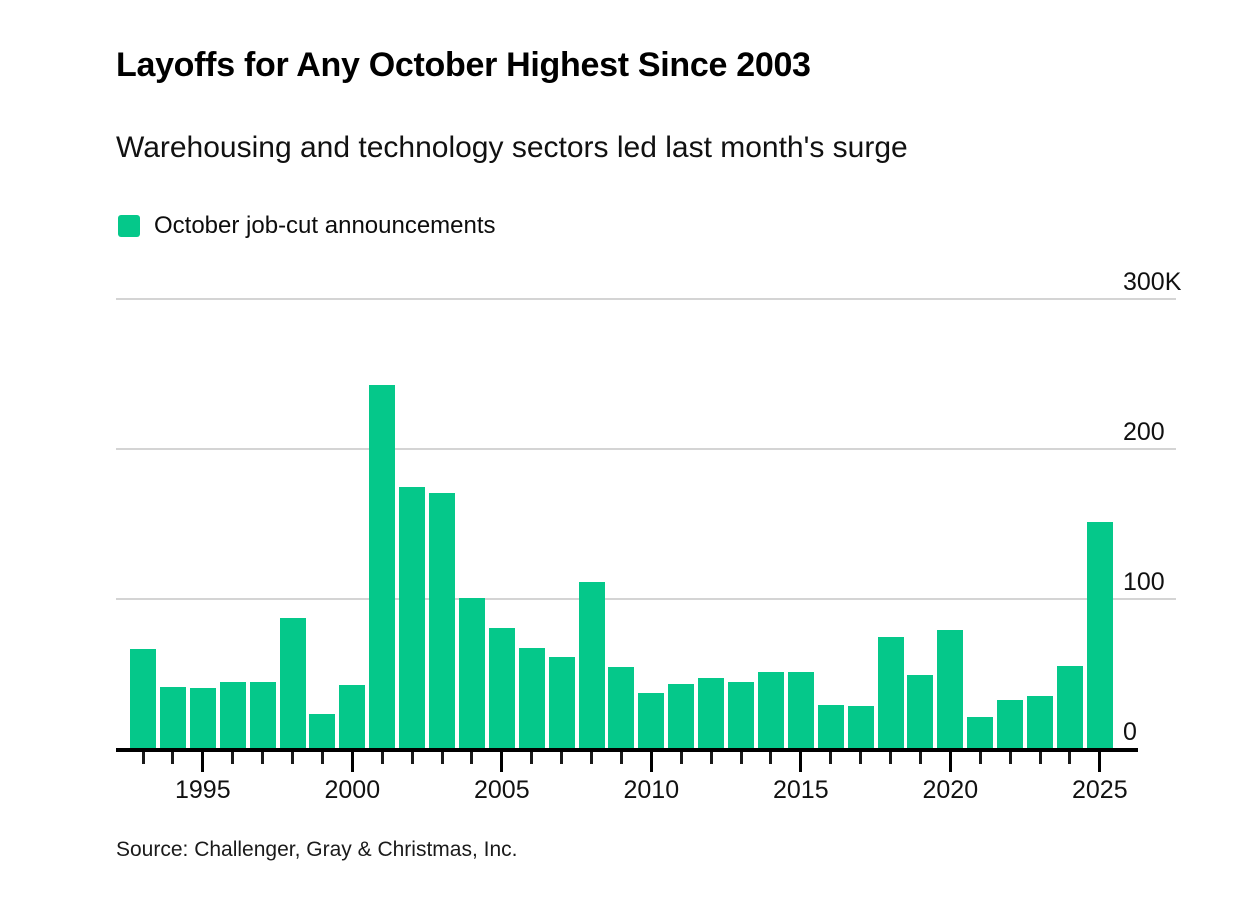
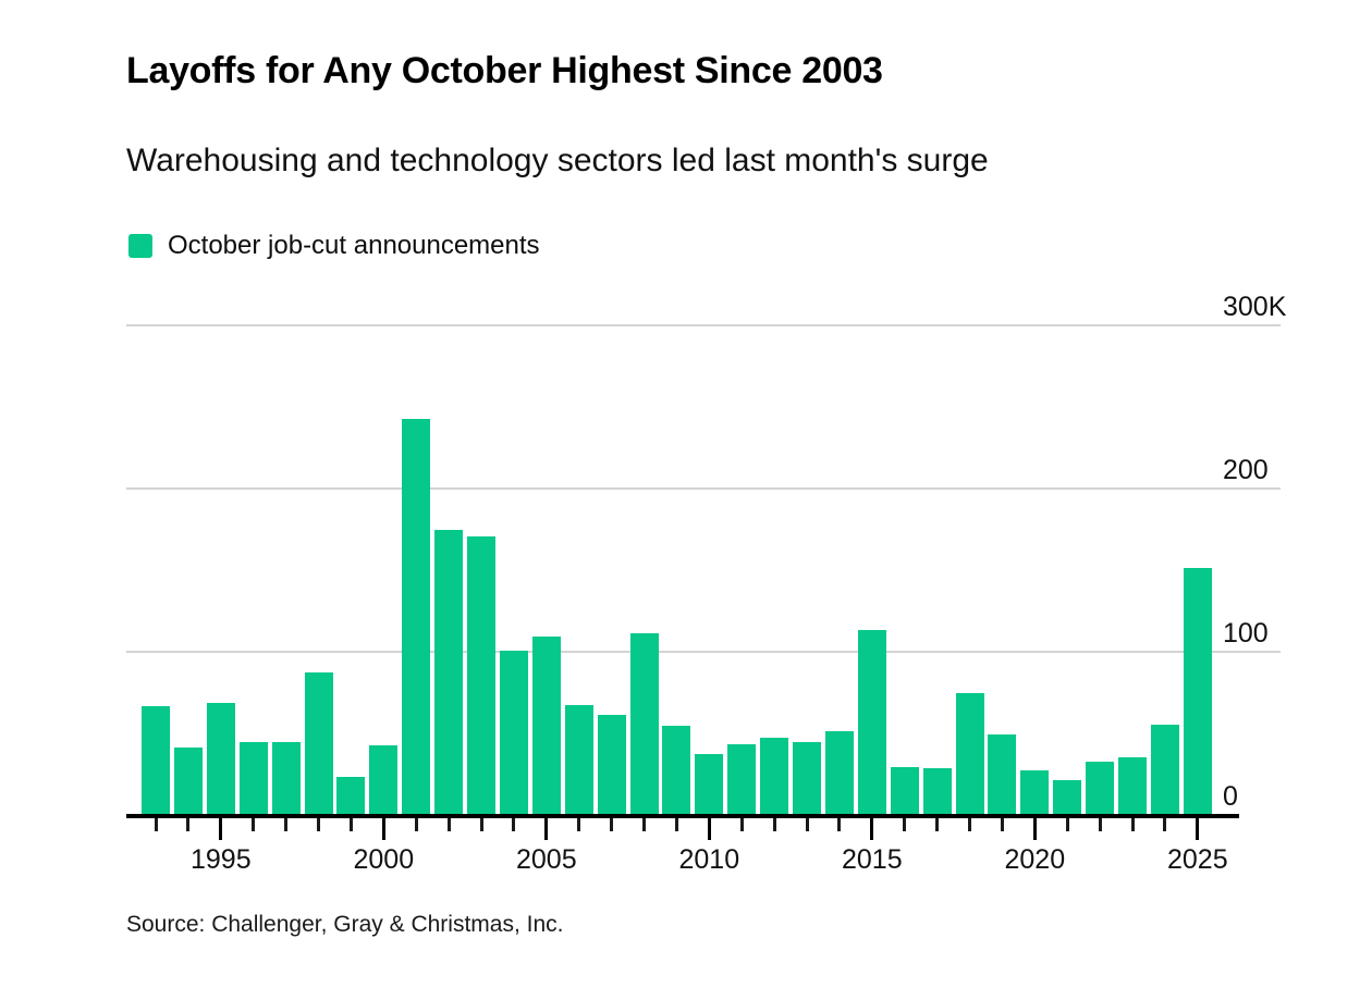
1995: 40K -> 68K
2005: 80K -> 109K
2015: 51K -> 113K
2020: 79K -> 27K
